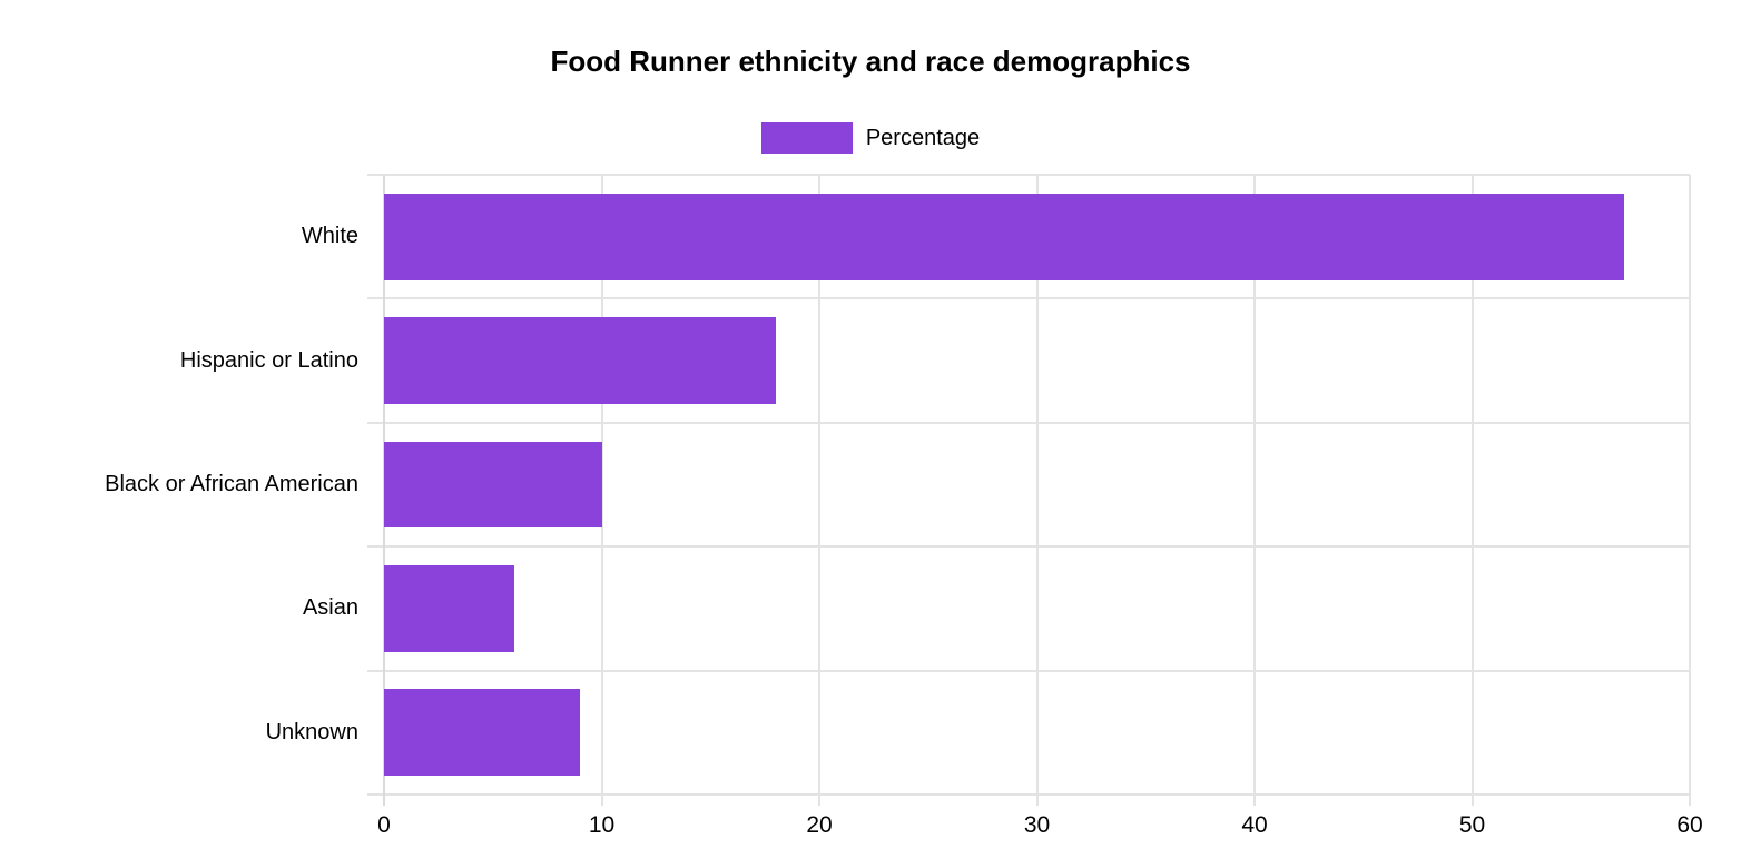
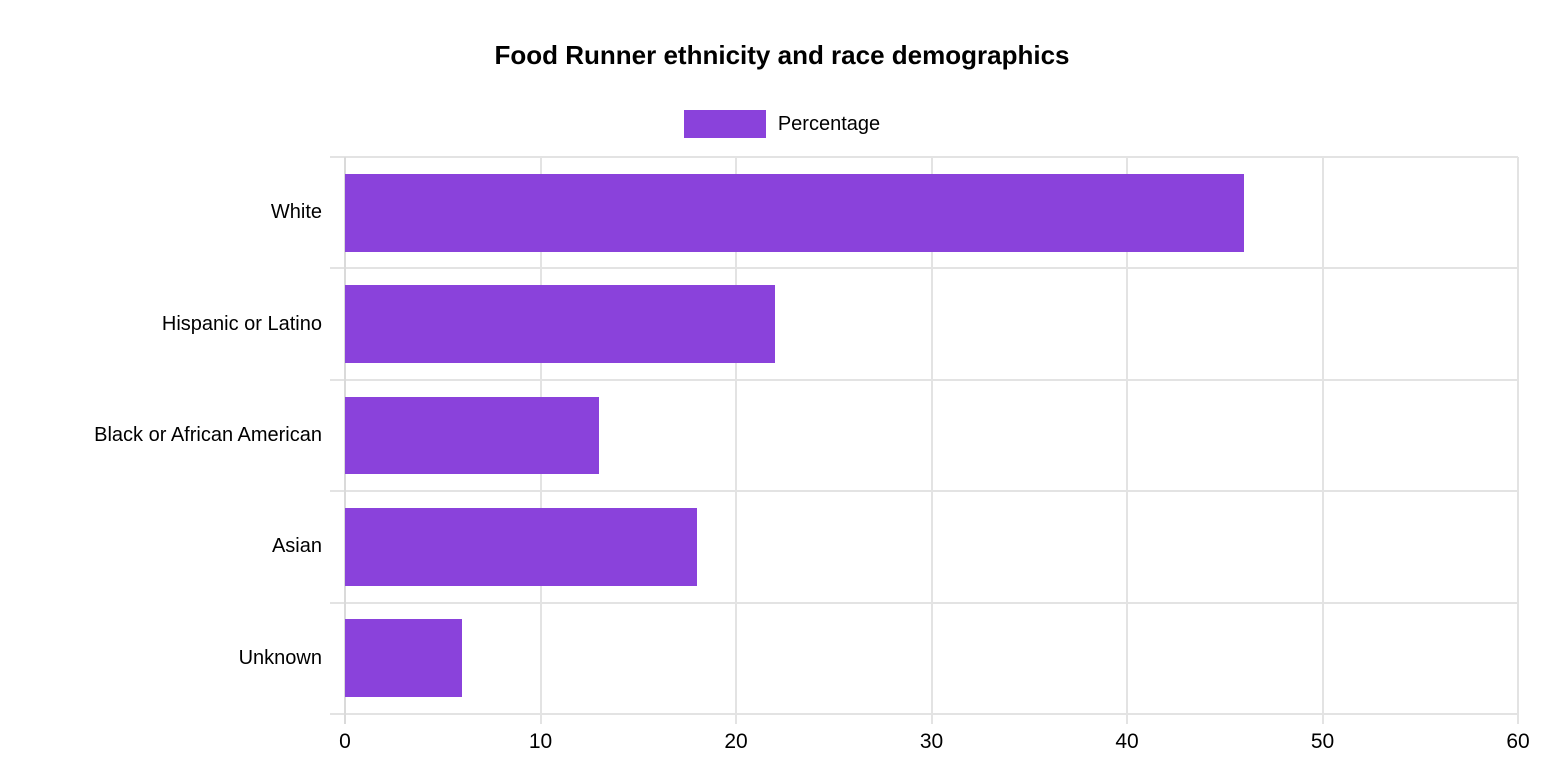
White: 57 -> 46
Hispanic or Latino: 18 -> 22
Black or African American: 10 -> 13
Asian: 6 -> 18
Unknown: 9 -> 6
